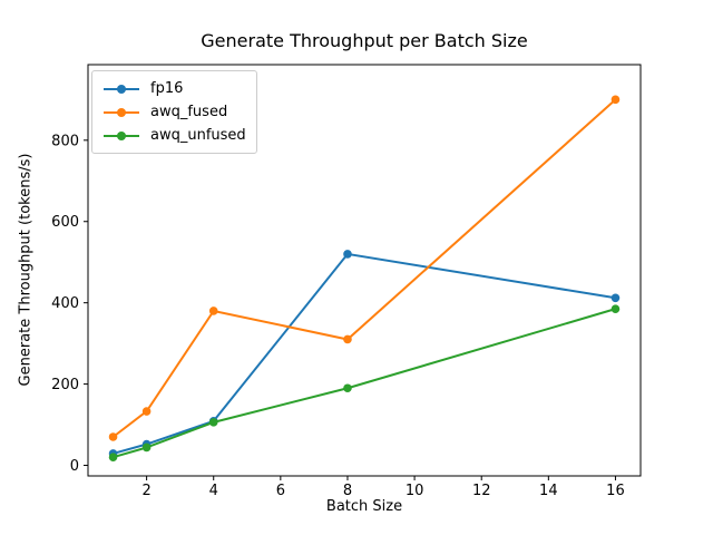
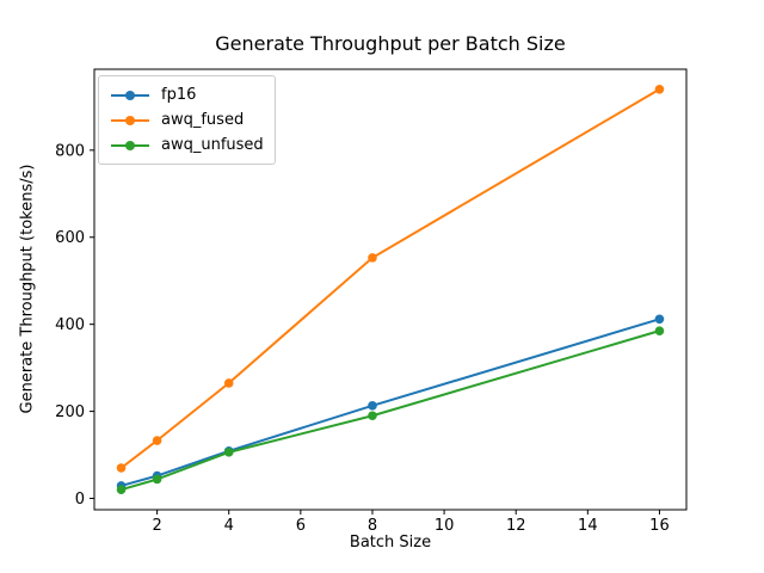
awq_fused/4: 380 -> 260
fp16/8: 520 -> 210
awq_fused/8: 310 -> 550
awq_fused/16: 900 -> 940
